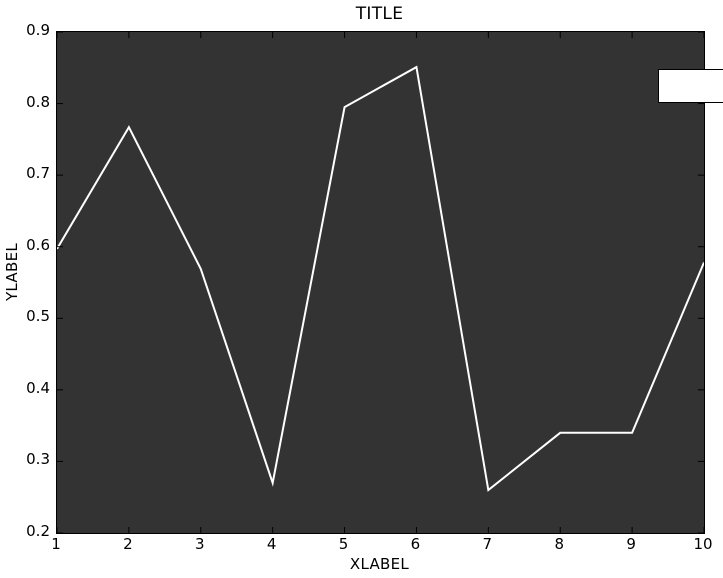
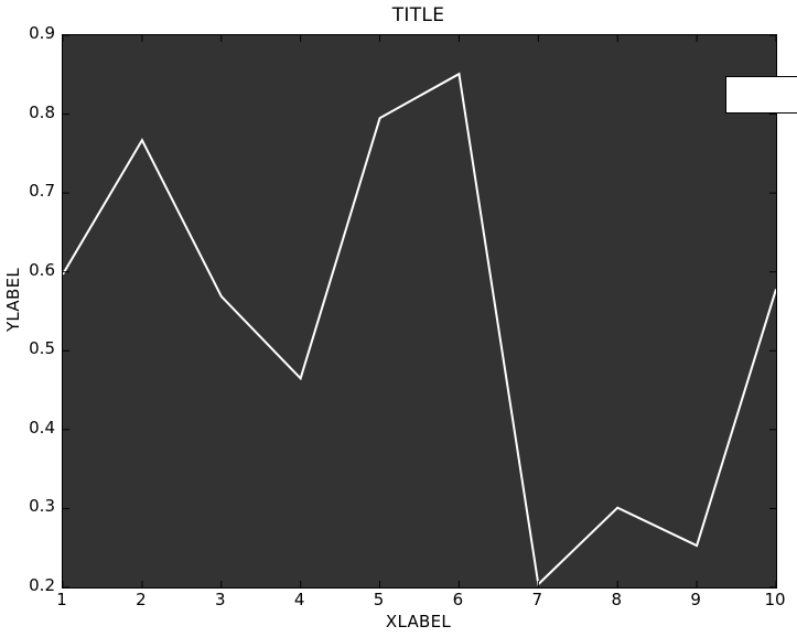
4: 0.27 -> 0.47
7: 0.26 -> 0.20
8: 0.34 -> 0.30
9: 0.34 -> 0.25
